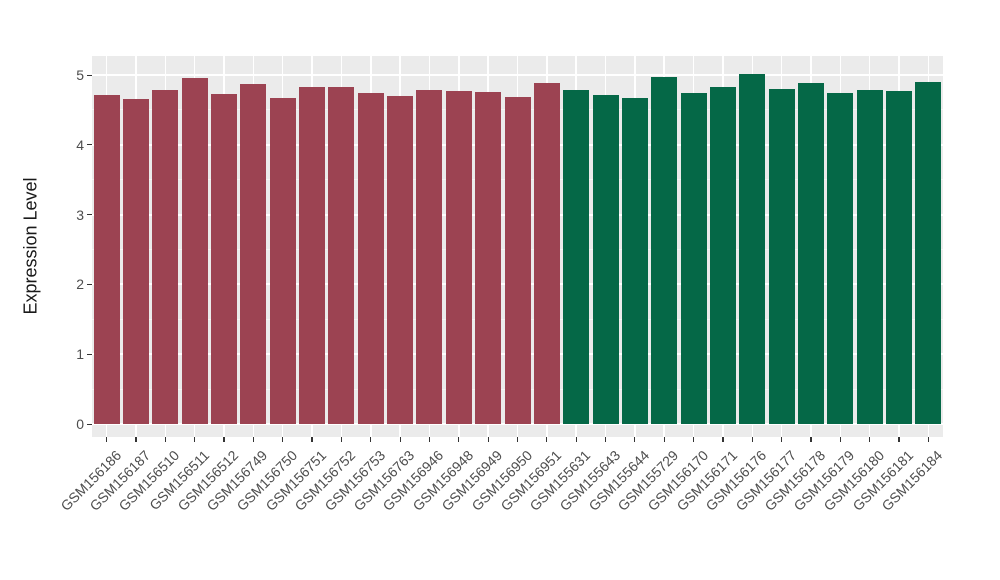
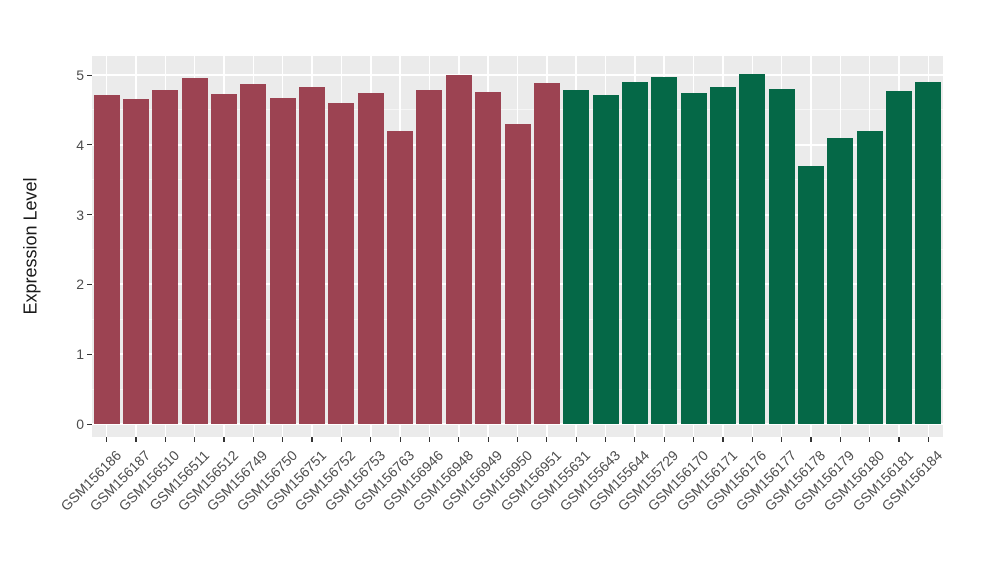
GSM156752: 4.8 -> 4.6
GSM156763: 4.7 -> 4.2
GSM156948: 4.8 -> 5.0
GSM156950: 4.7 -> 4.3
GSM155644: 4.7 -> 4.9
GSM156178: 4.9 -> 3.7
GSM156179: 4.7 -> 4.1
GSM156180: 4.8 -> 4.2
